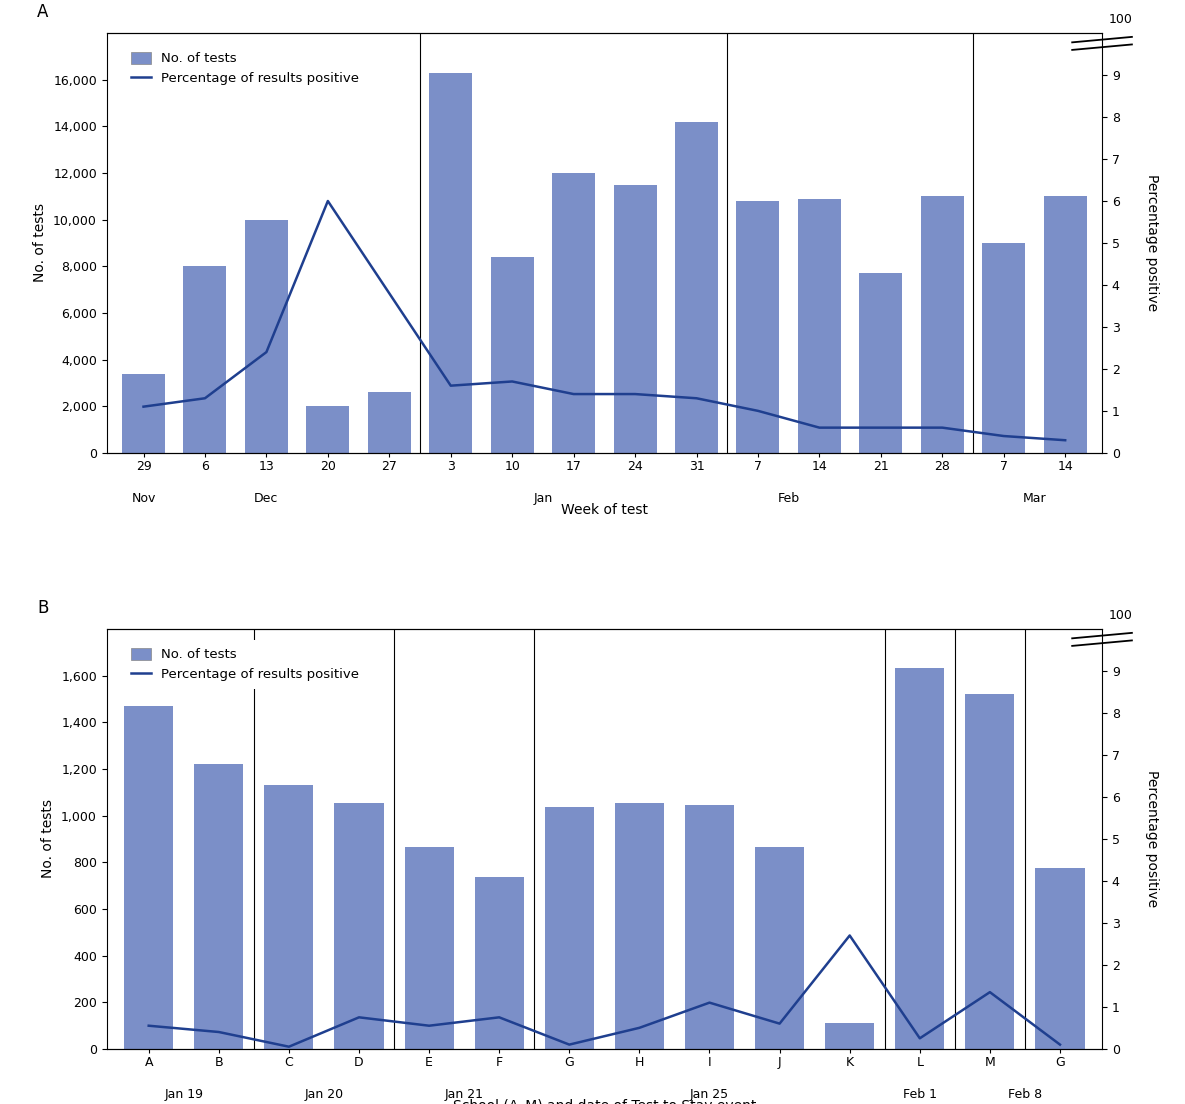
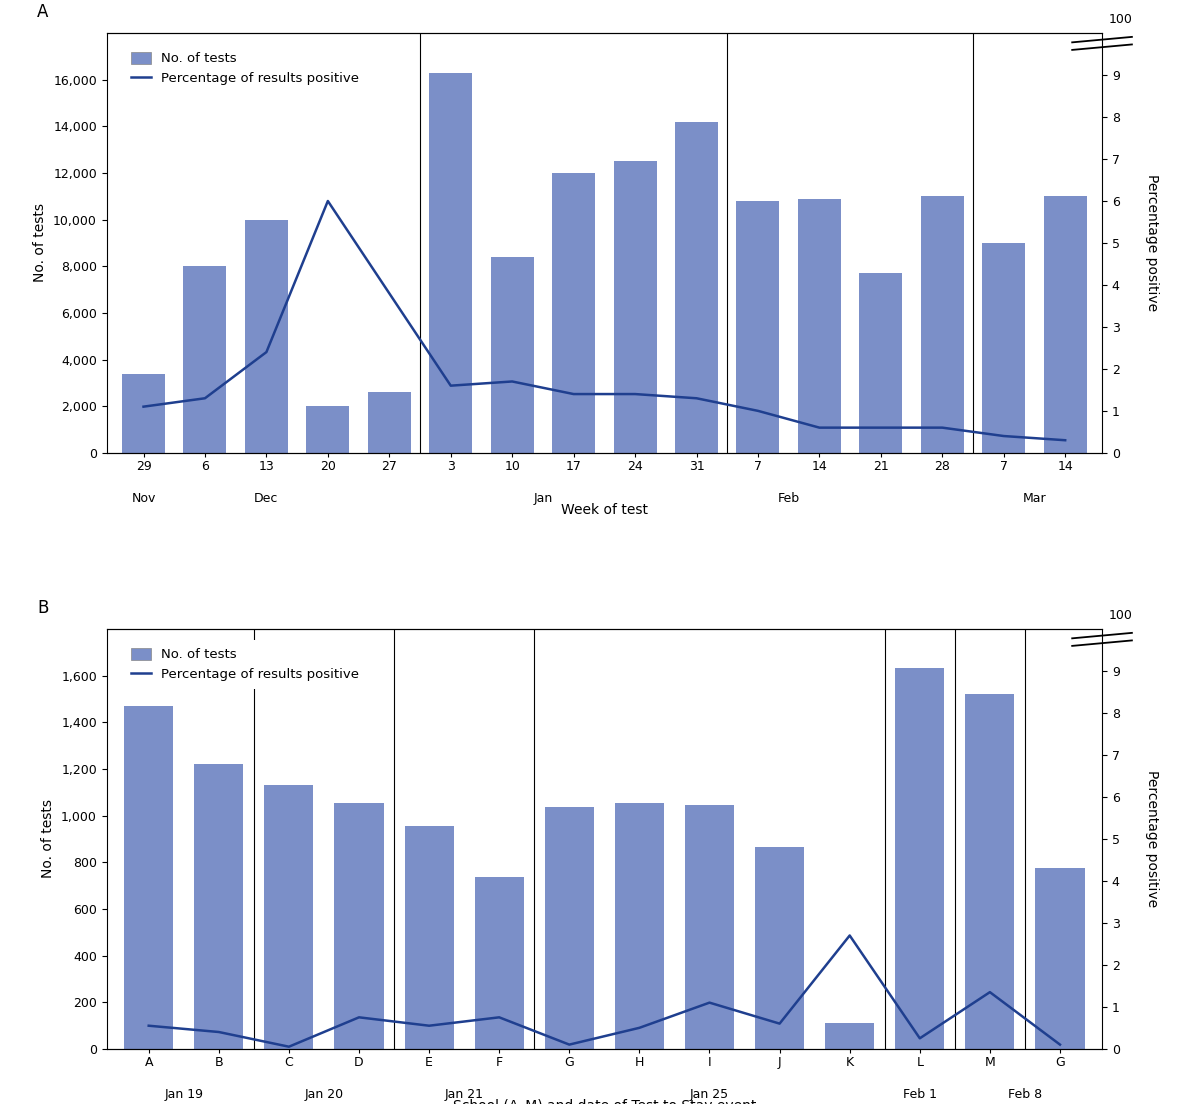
No. of tests/24: 11,500 -> 12,500
No. of tests/E: 865 -> 955
